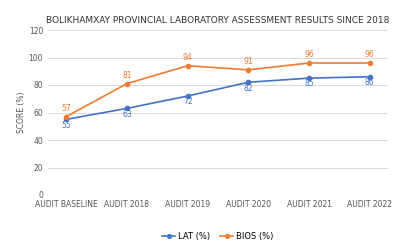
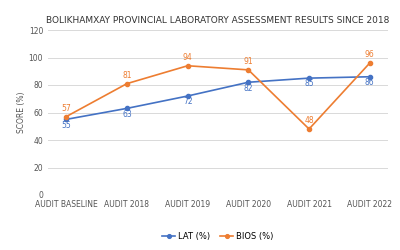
BIOS (%)/AUDIT 2021: 96 -> 48
